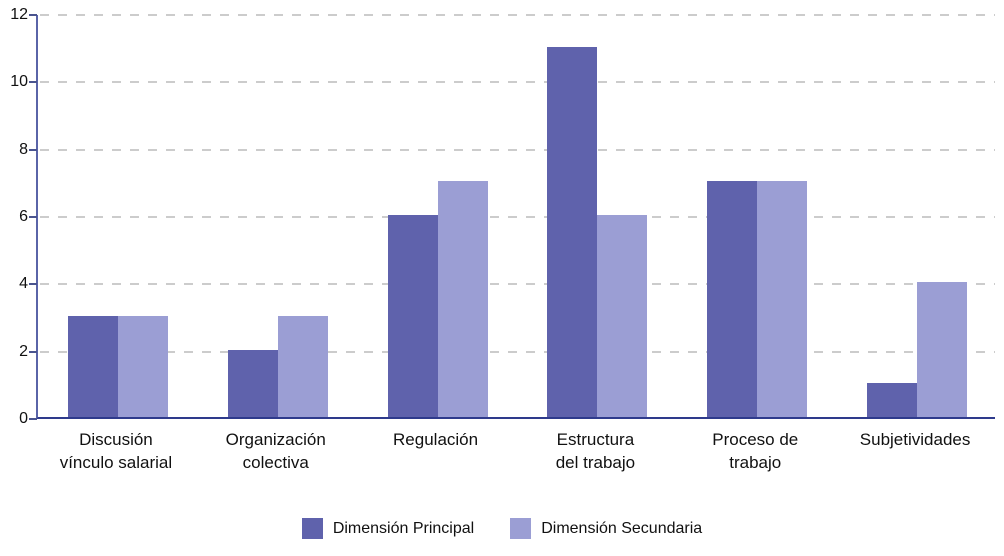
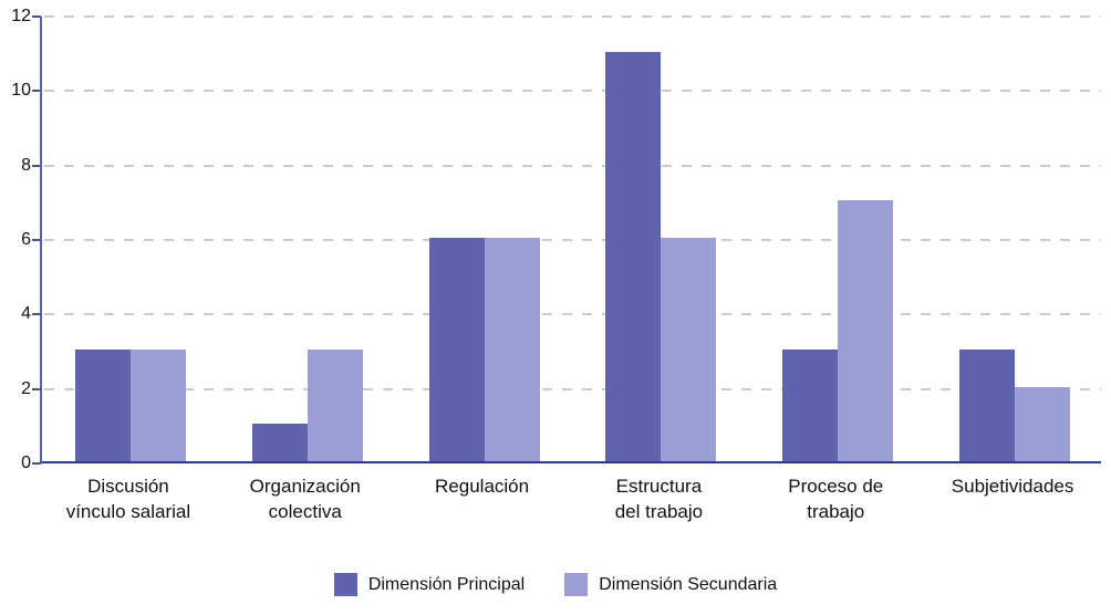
Dimensión Principal/Organización colectiva: 2 -> 1
Dimensión Secundaria/Regulación: 7 -> 6
Dimensión Principal/Proceso de trabajo: 7 -> 3
Dimensión Principal/Subjetividades: 1 -> 3
Dimensión Secundaria/Subjetividades: 4 -> 2
